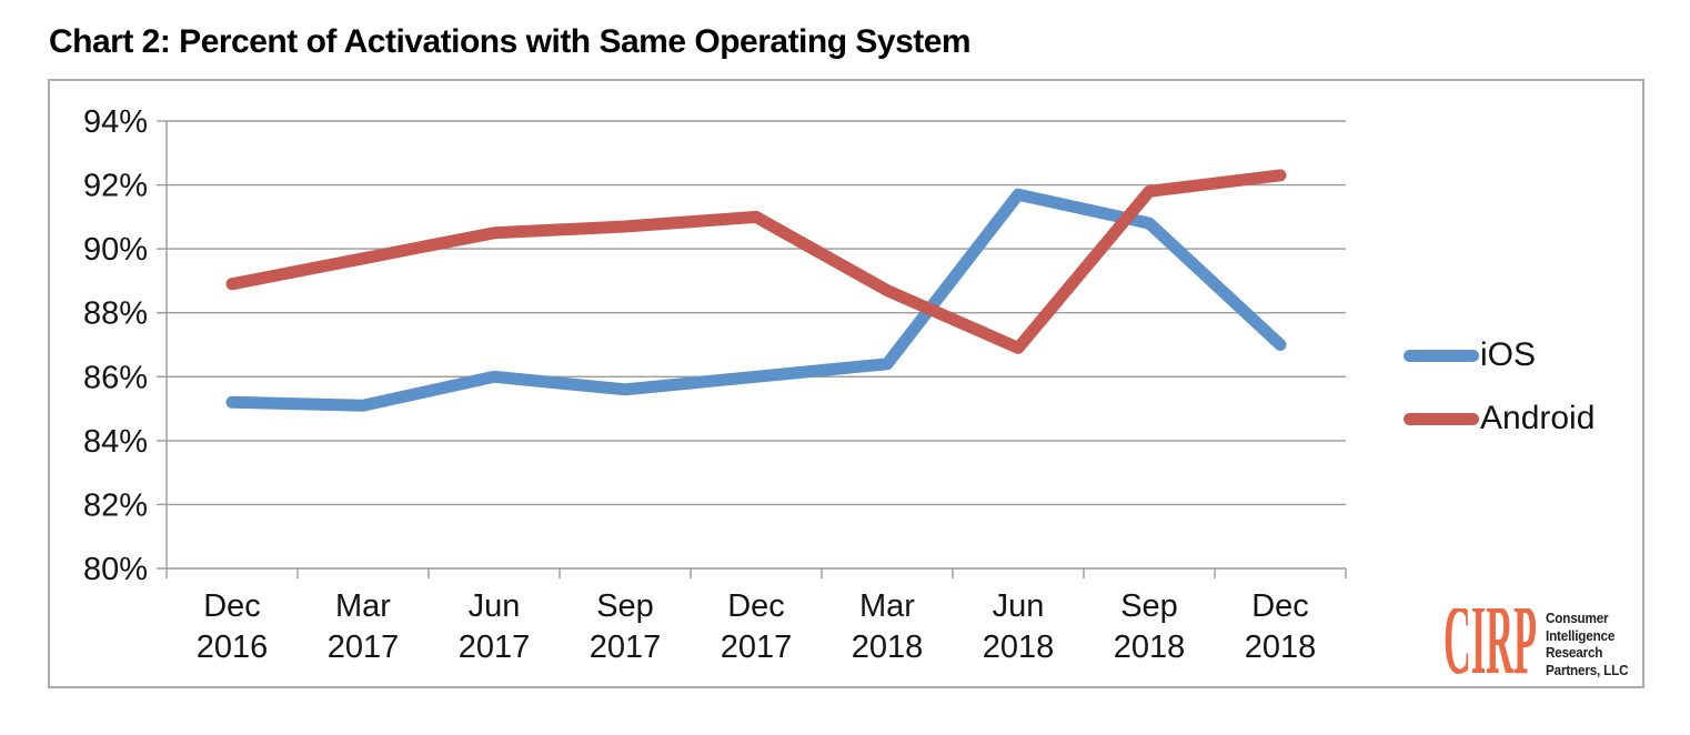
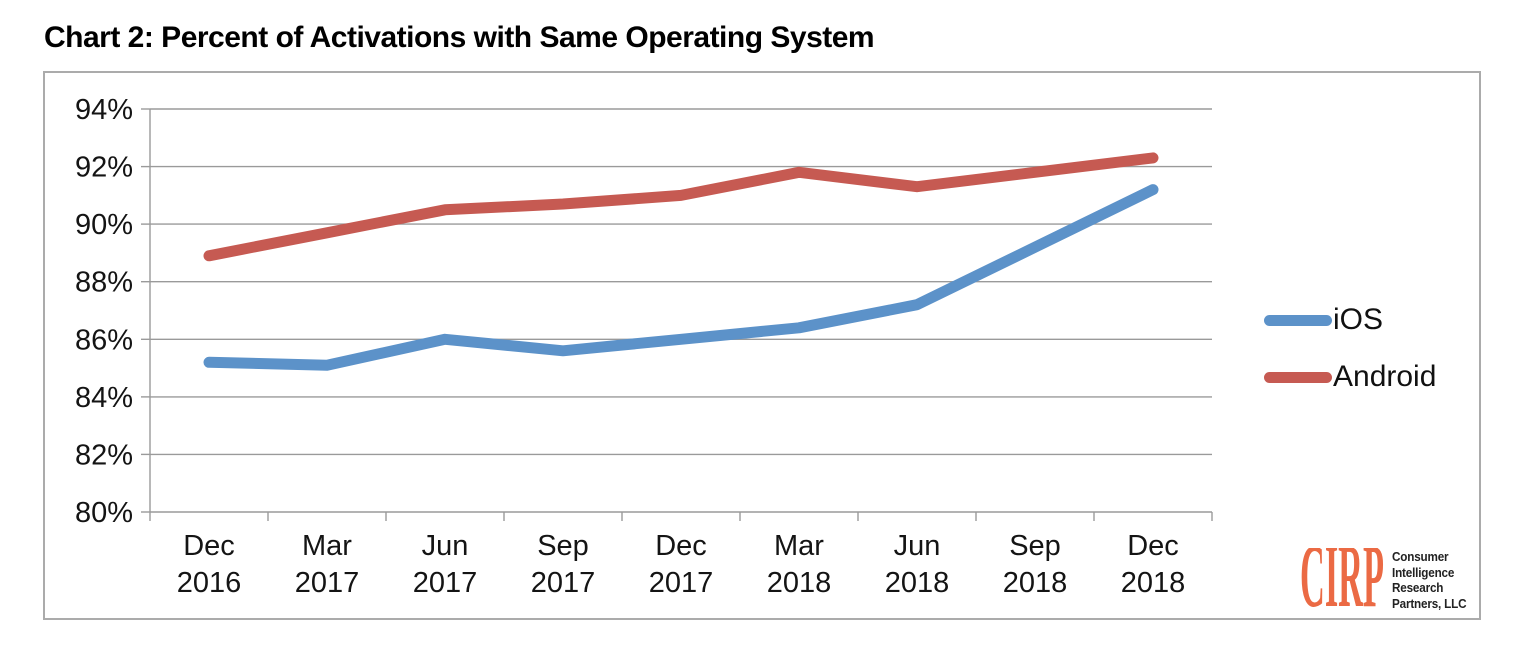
Android/Mar 2018: 88.7% -> 91.8%
iOS/Jun 2018: 91.7% -> 87.2%
Android/Jun 2018: 86.9% -> 91.3%
iOS/Sep 2018: 90.8% -> 89.2%
iOS/Dec 2018: 87.0% -> 91.2%
